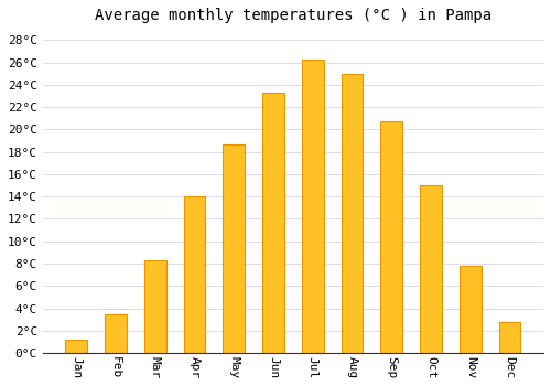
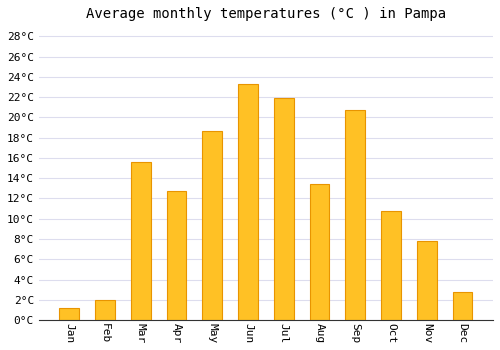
Feb: 3.5°C -> 2.0°C
Mar: 8.3°C -> 15.6°C
Apr: 14.0°C -> 12.7°C
Jul: 26.3°C -> 21.9°C
Aug: 25.0°C -> 13.4°C
Oct: 15.0°C -> 10.8°C
